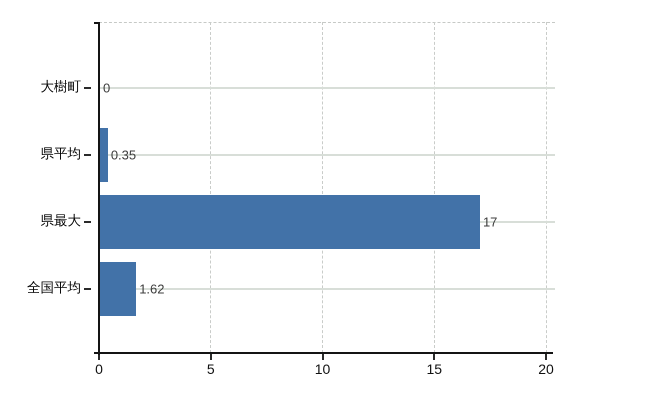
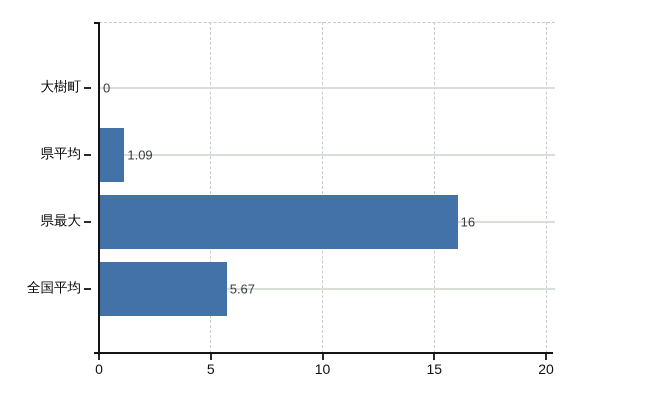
県平均: 0.35 -> 1.09
県最大: 17 -> 16
全国平均: 1.62 -> 5.67
